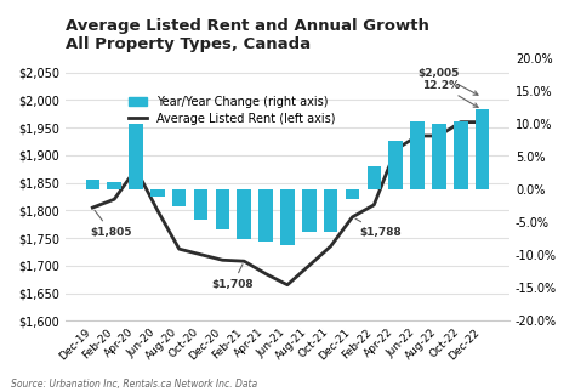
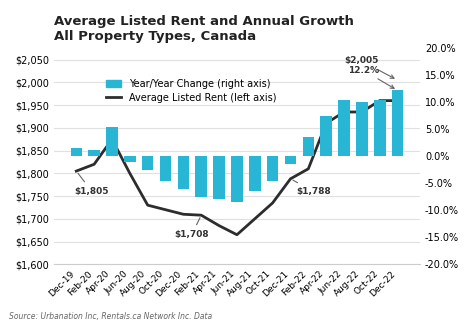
Year/Year Change (right axis)/Apr-20: 10.0% -> 5.5%
Year/Year Change (right axis)/Oct-21: -6.4% -> -4.5%
